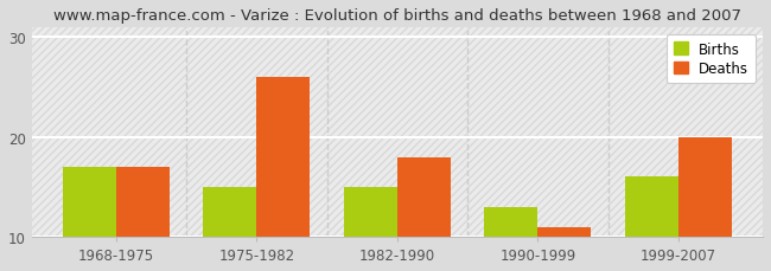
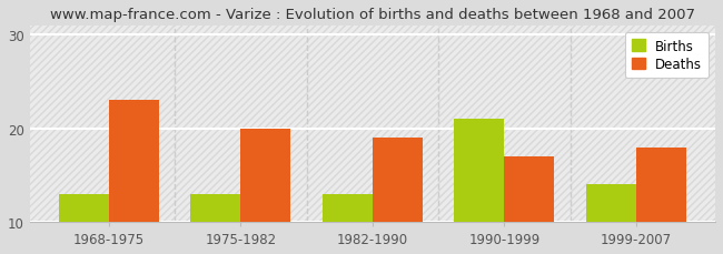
Births/1968-1975: 17 -> 13
Deaths/1968-1975: 17 -> 23
Births/1975-1982: 15 -> 13
Deaths/1975-1982: 26 -> 20
Births/1982-1990: 15 -> 13
Deaths/1982-1990: 18 -> 19
Births/1990-1999: 13 -> 21
Deaths/1990-1999: 11 -> 17
Births/1999-2007: 16 -> 14
Deaths/1999-2007: 20 -> 18
